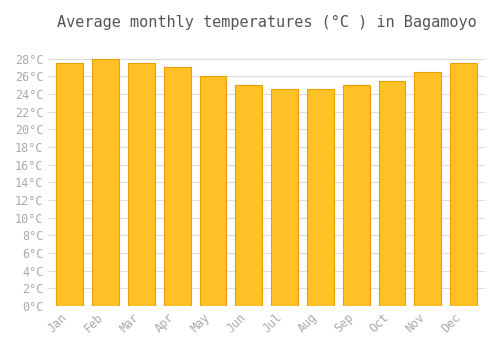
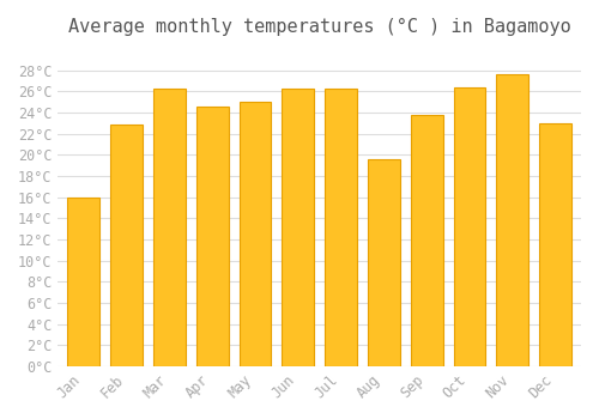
Jan: 27.5°C -> 16.0°C
Feb: 28.0°C -> 22.8°C
Mar: 27.5°C -> 26.2°C
Apr: 27.0°C -> 24.6°C
May: 26.0°C -> 25.0°C
Jun: 25.0°C -> 26.2°C
Jul: 24.5°C -> 26.2°C
Aug: 24.5°C -> 19.6°C
Sep: 25.0°C -> 23.8°C
Oct: 25.5°C -> 26.4°C
Nov: 26.5°C -> 27.6°C
Dec: 27.5°C -> 23.0°C
